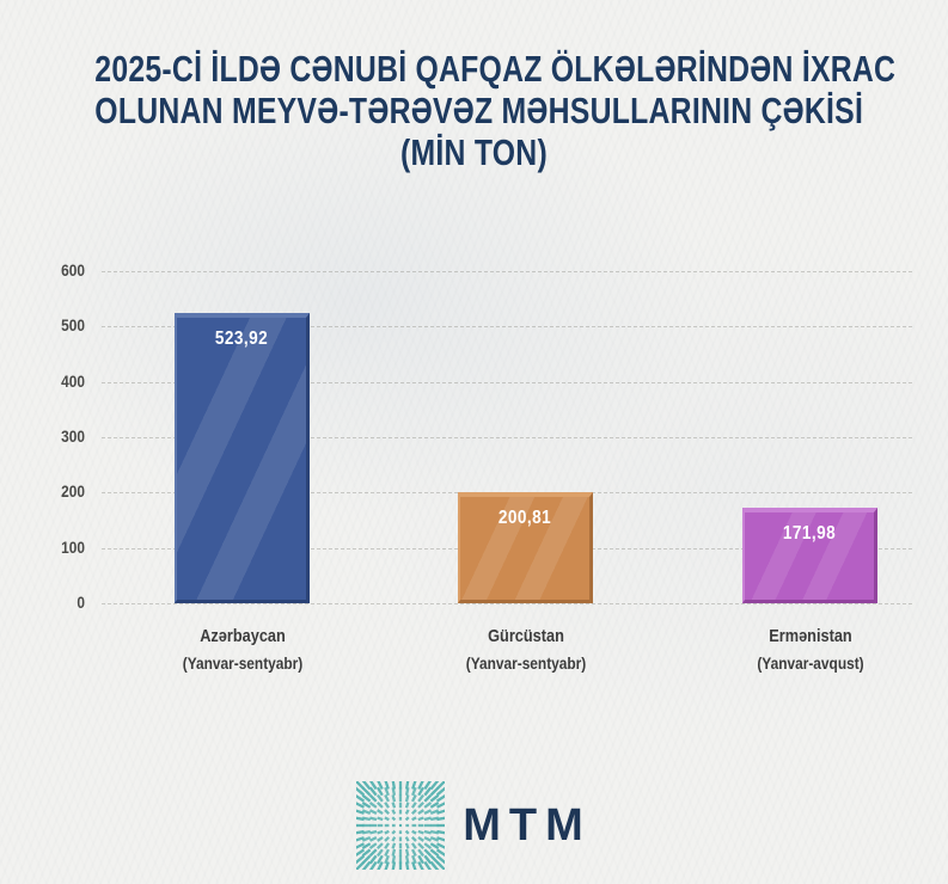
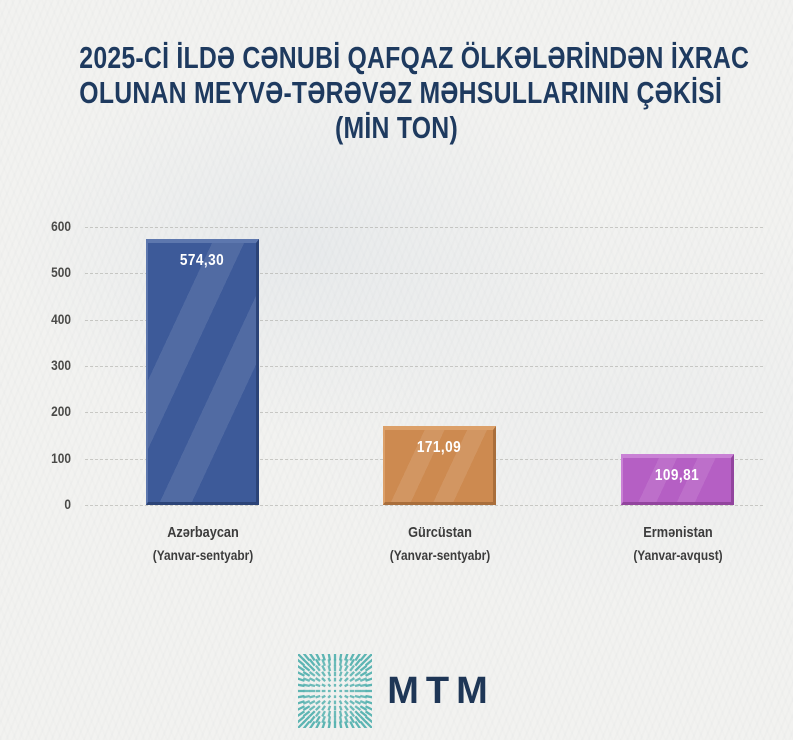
Azərbaycan: 523,92 -> 574,30
Gürcüstan: 200,81 -> 171,09
Ermənistan: 171,98 -> 109,81
